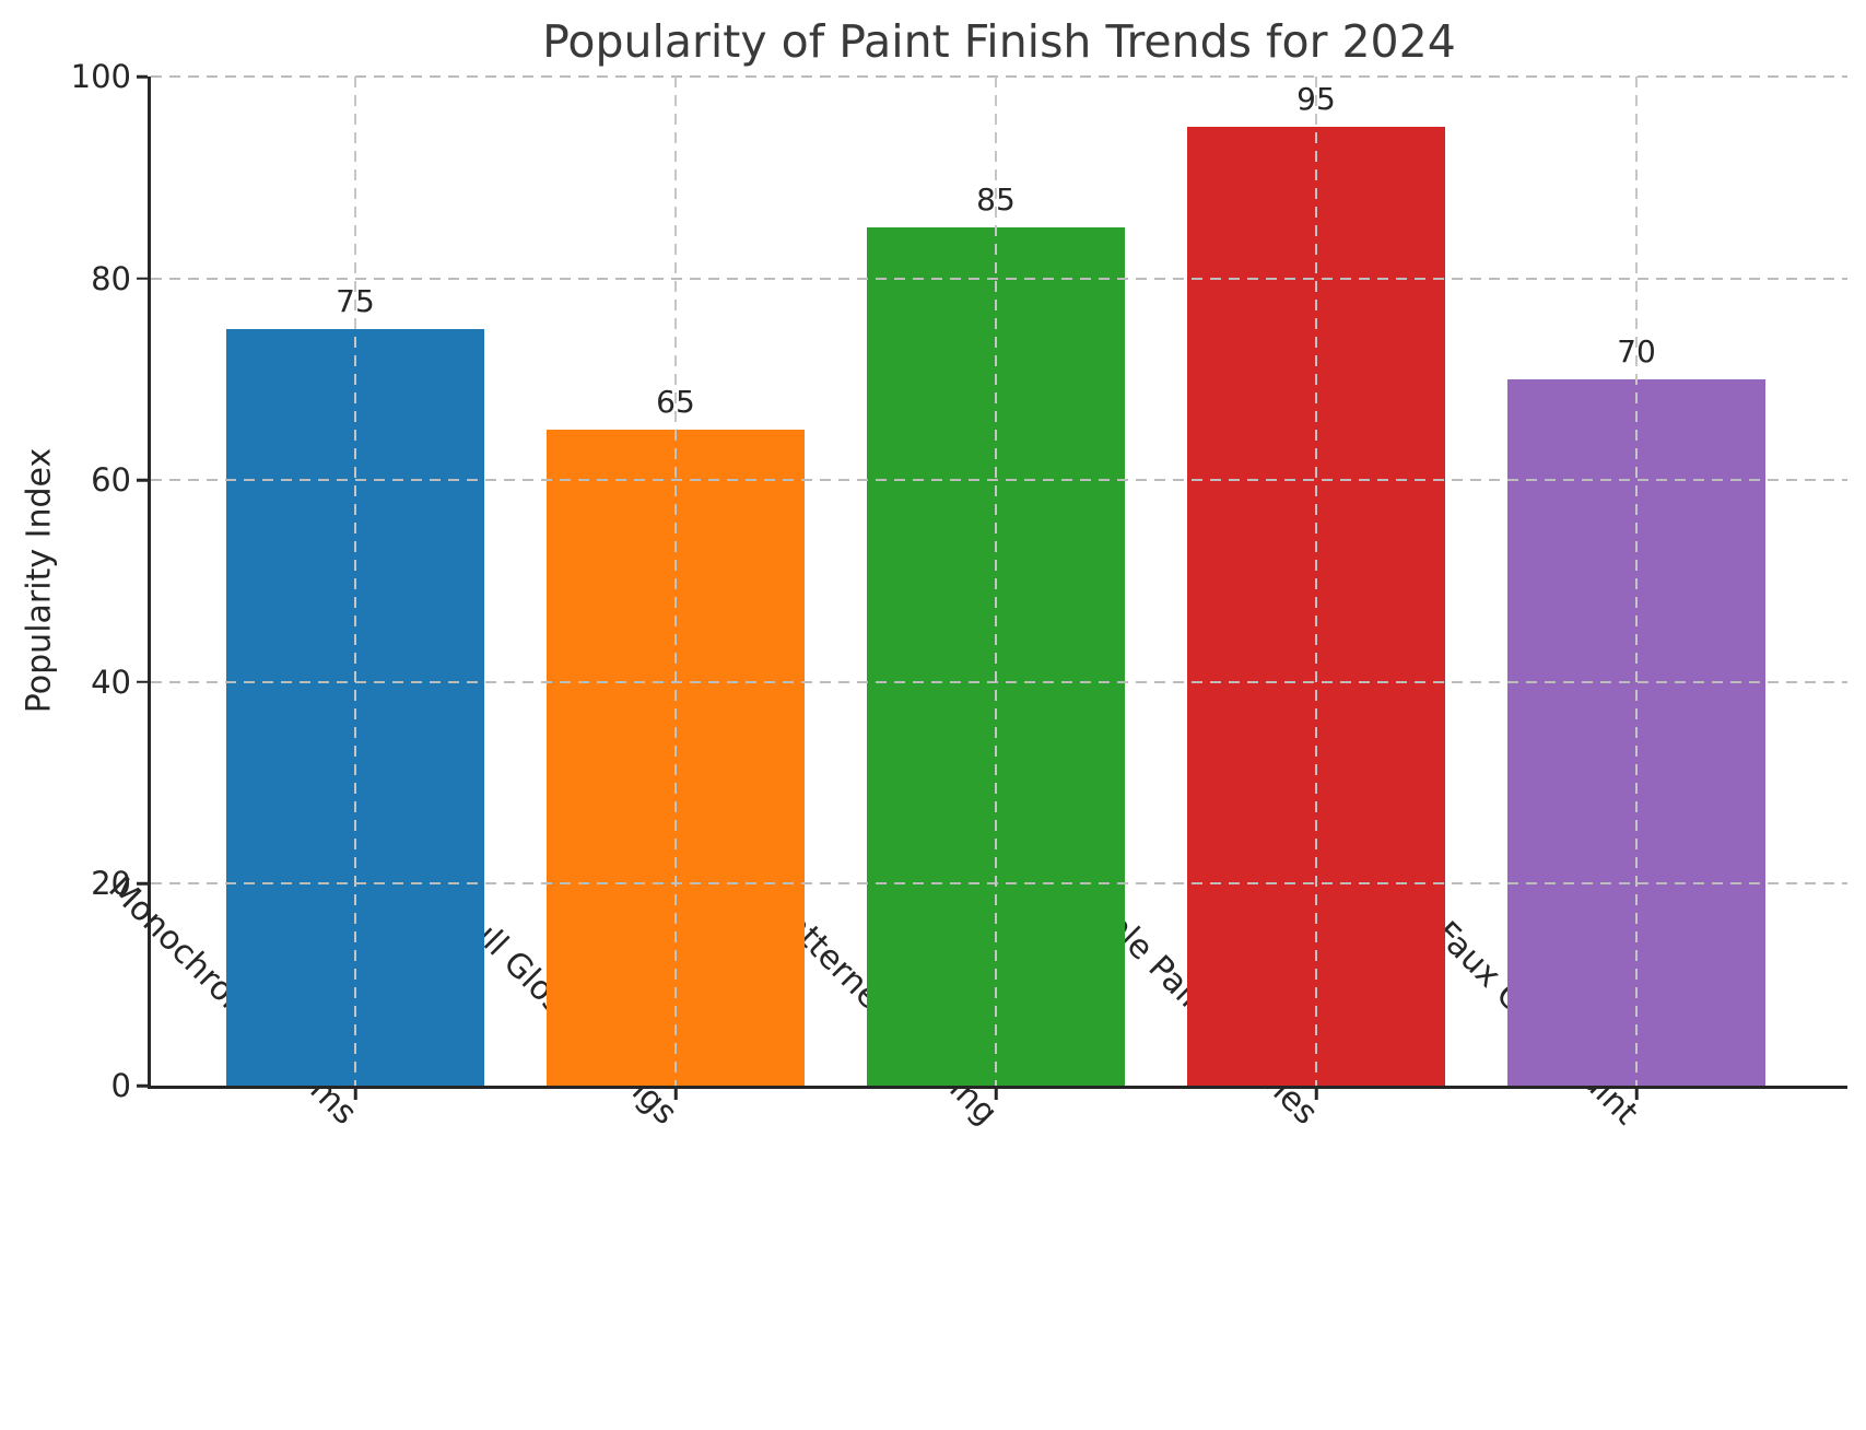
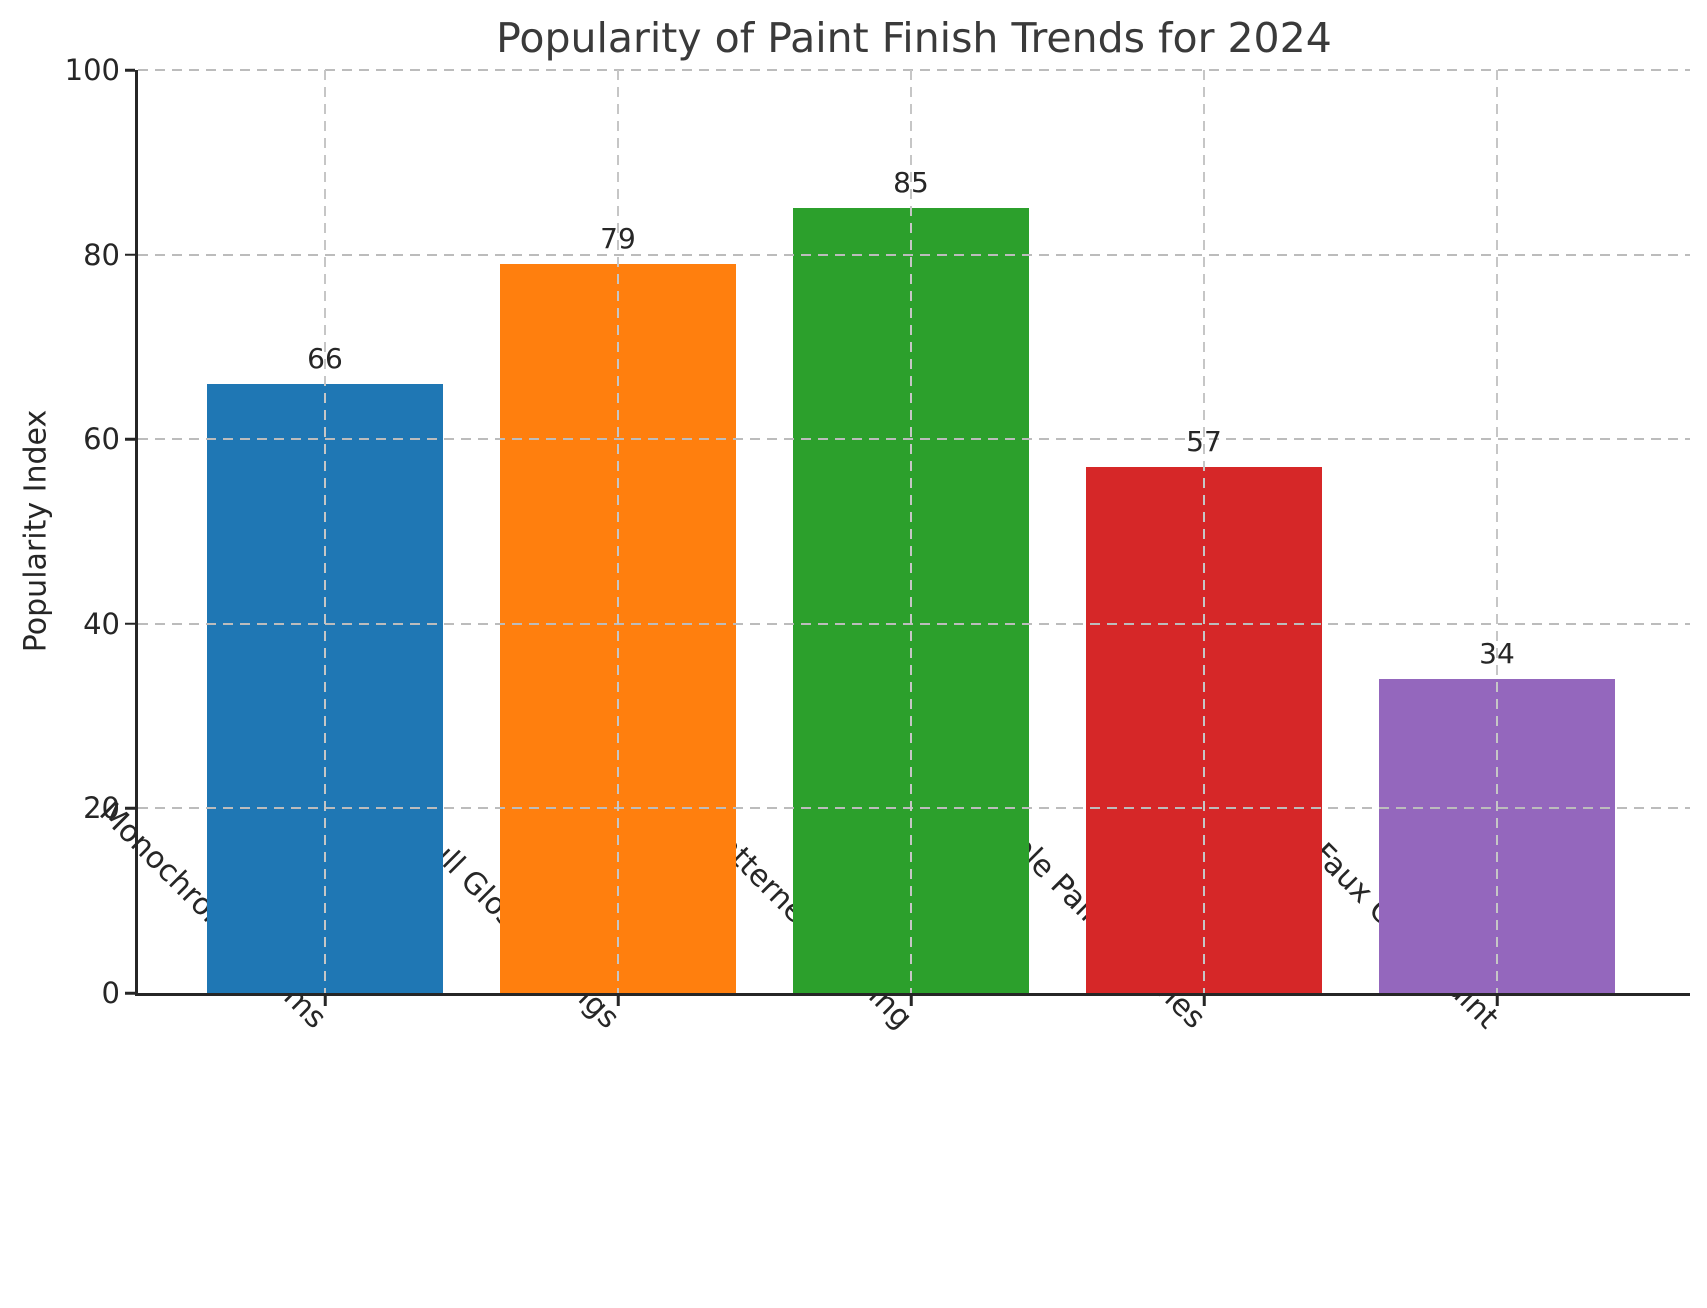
Monochrome Rooms: 75 -> 66
Full Gloss Ceilings: 65 -> 79
Multiple Paint Finishes: 95 -> 57
Faux Chalk Paint: 70 -> 34
